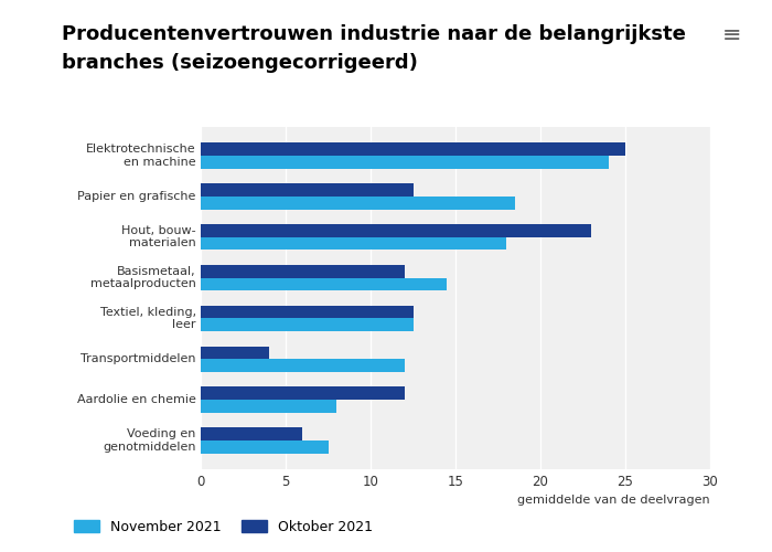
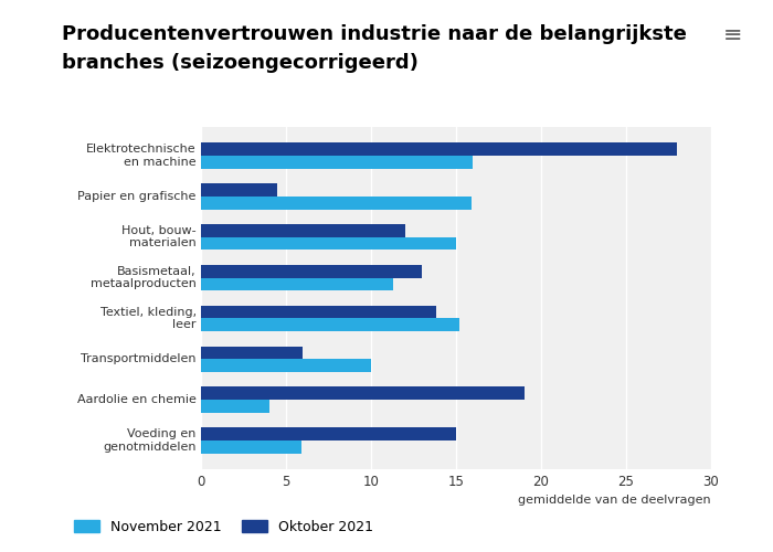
Oktober 2021/Elektrotechnische en machine: 25.0 -> 28.0
November 2021/Elektrotechnische en machine: 24.0 -> 16.0
Oktober 2021/Papier en grafische: 12.5 -> 4.5
November 2021/Papier en grafische: 18.5 -> 15.9
Oktober 2021/Hout, bouw- materialen: 23.0 -> 12.0
November 2021/Hout, bouw- materialen: 18.0 -> 15.0
Oktober 2021/Basismetaal, metaalproducten: 12.0 -> 13.0
November 2021/Basismetaal, metaalproducten: 14.5 -> 11.3
Oktober 2021/Textiel, kleding, leer: 12.5 -> 13.8
November 2021/Textiel, kleding, leer: 12.5 -> 15.2
Oktober 2021/Transportmiddelen: 4.0 -> 6.0
November 2021/Transportmiddelen: 12.0 -> 10.0
Oktober 2021/Aardolie en chemie: 12.0 -> 19.0
November 2021/Aardolie en chemie: 8.0 -> 4.0
Oktober 2021/Voeding en genotmiddelen: 6.0 -> 15.0
November 2021/Voeding en genotmiddelen: 7.5 -> 5.9
